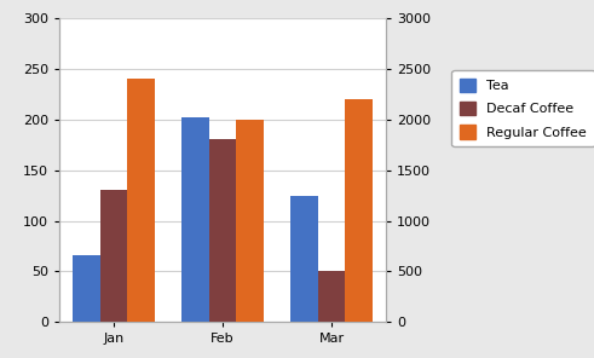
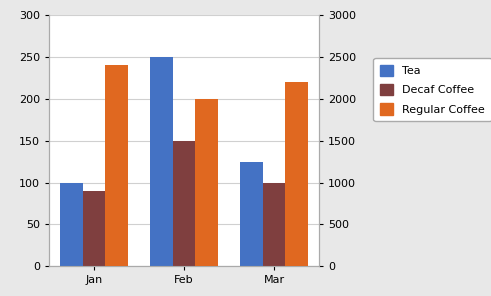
Tea/Jan: 66 -> 100
Decaf Coffee/Jan: 130 -> 90
Tea/Feb: 202 -> 250
Decaf Coffee/Feb: 180 -> 150
Decaf Coffee/Mar: 50 -> 100
